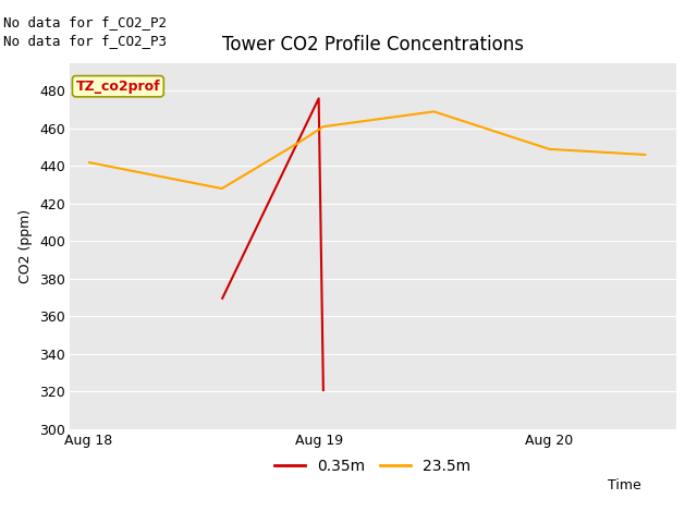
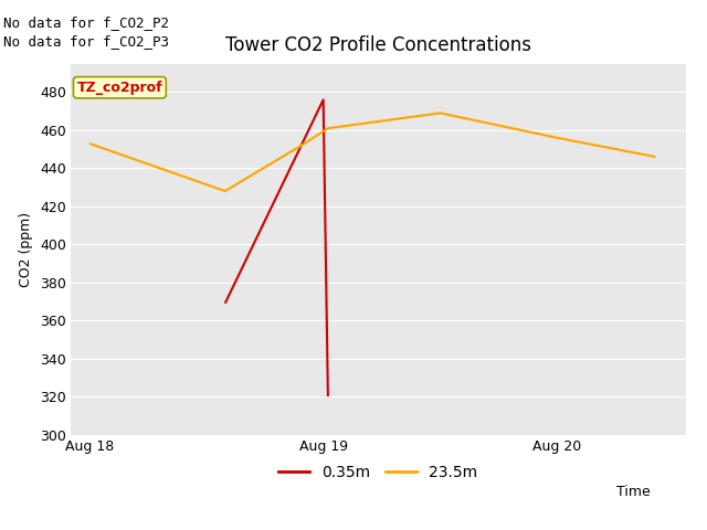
23.5m/Aug 18: 442 -> 453
23.5m/Aug 20: 449 -> 456
